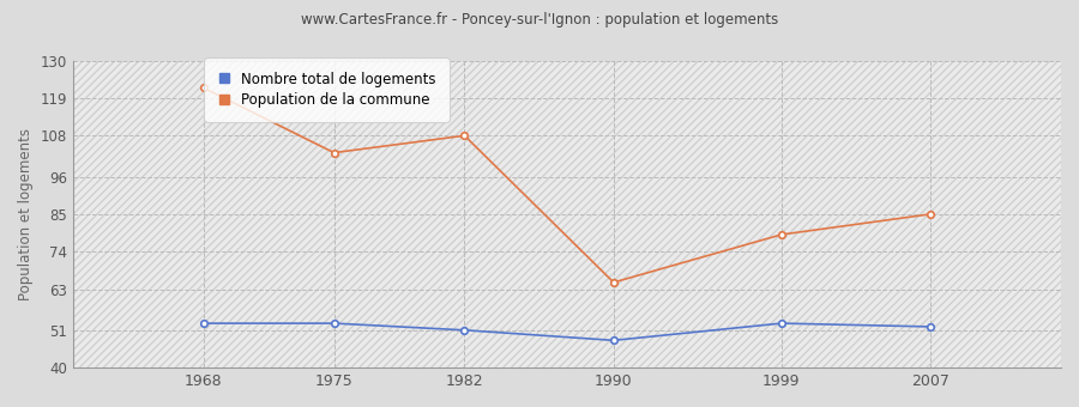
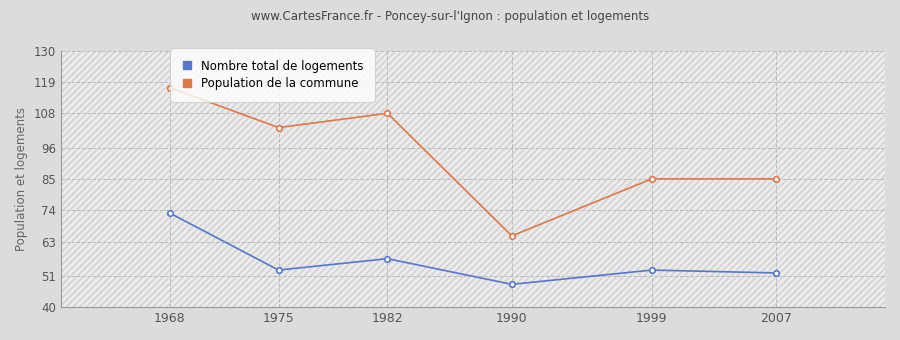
Nombre total de logements/1968: 53 -> 73
Population de la commune/1968: 122 -> 117
Nombre total de logements/1982: 51 -> 57
Population de la commune/1999: 79 -> 85
